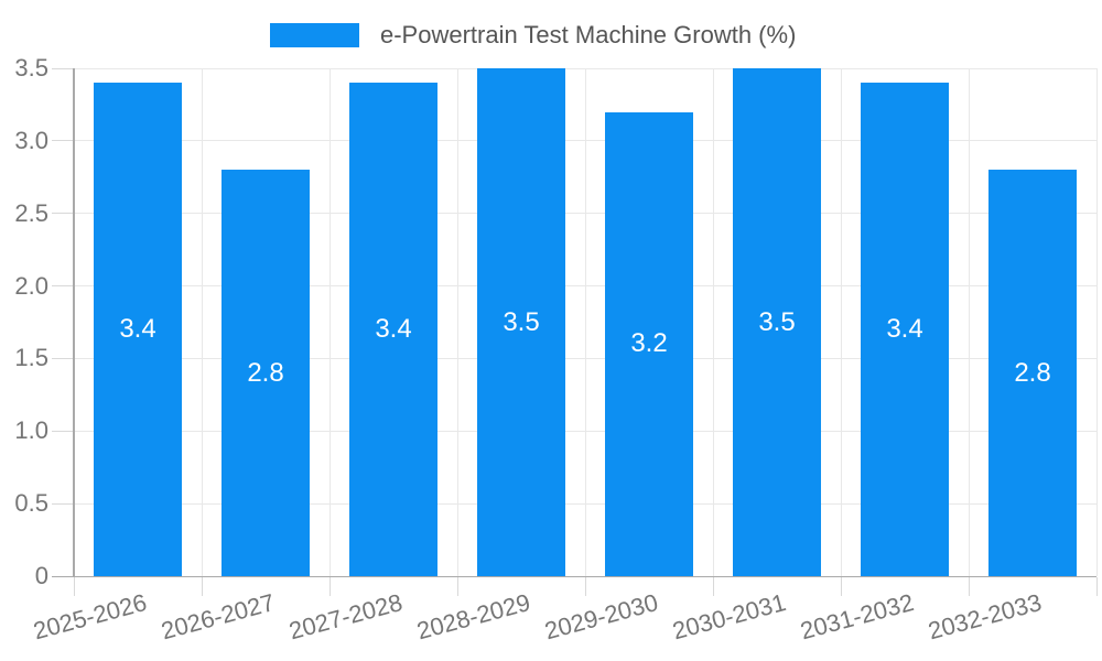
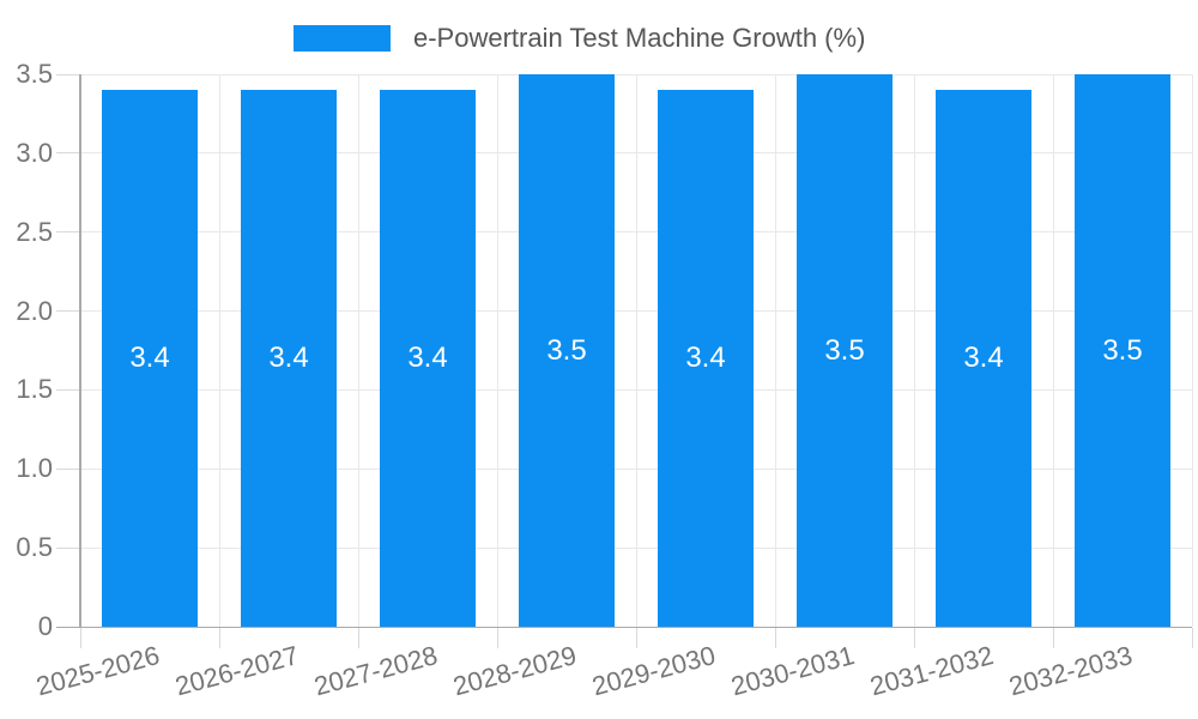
2026-2027: 2.8 -> 3.4
2029-2030: 3.2 -> 3.4
2032-2033: 2.8 -> 3.5
